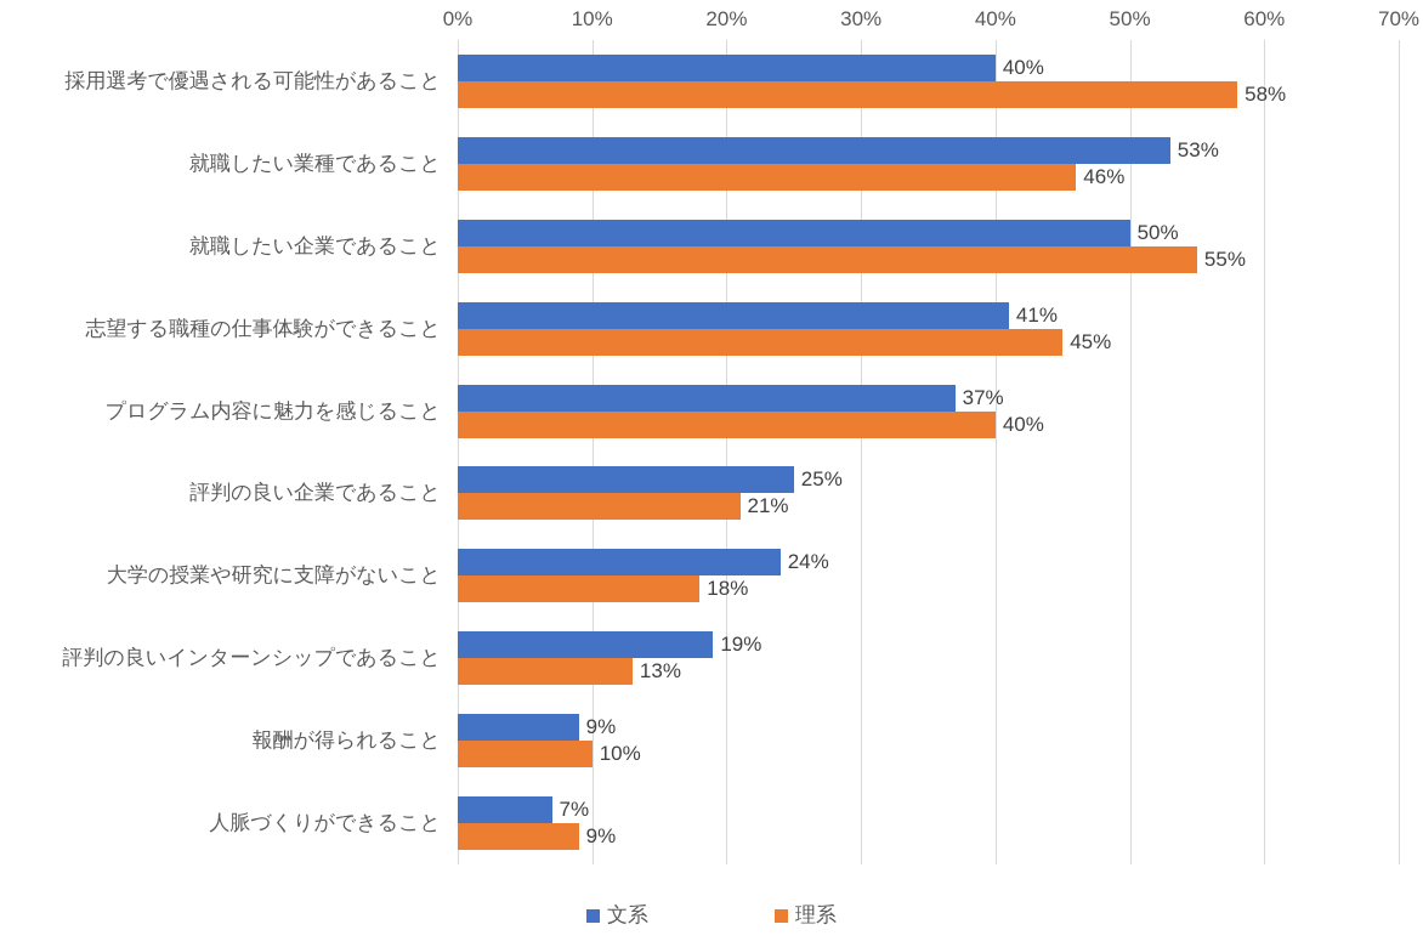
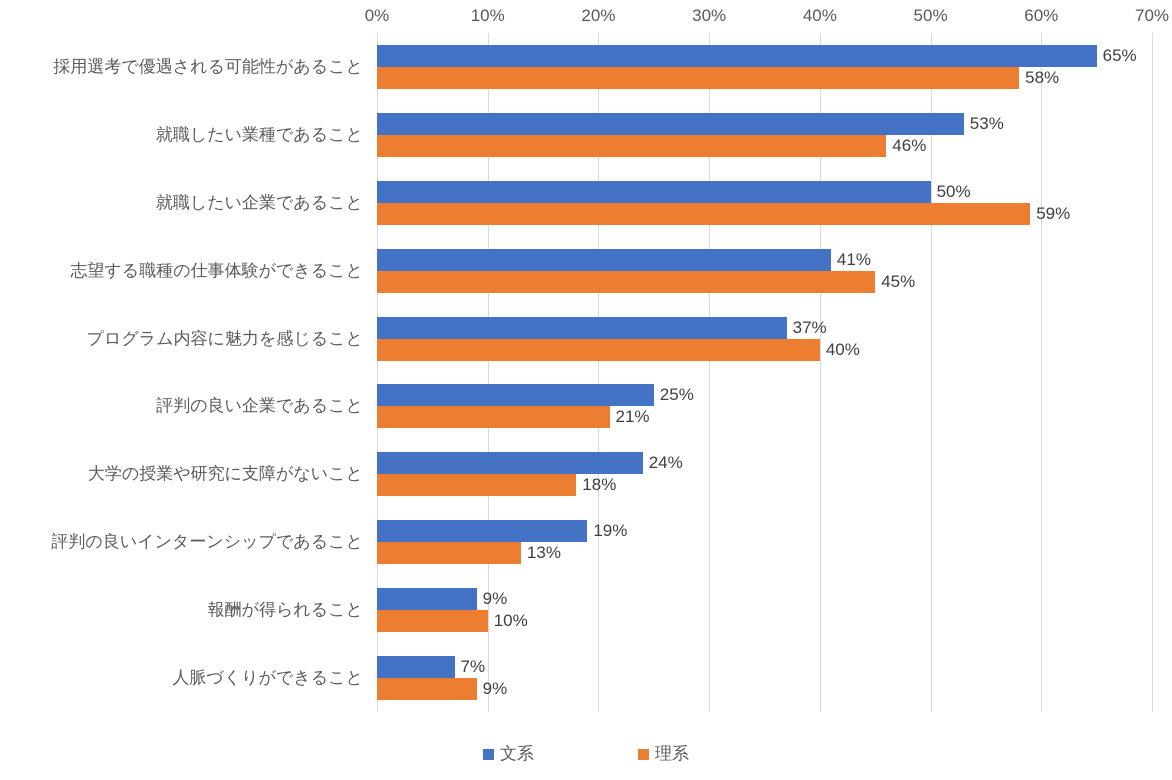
文系/採用選考で優遇される可能性があること: 40% -> 65%
理系/就職したい企業であること: 55% -> 59%
